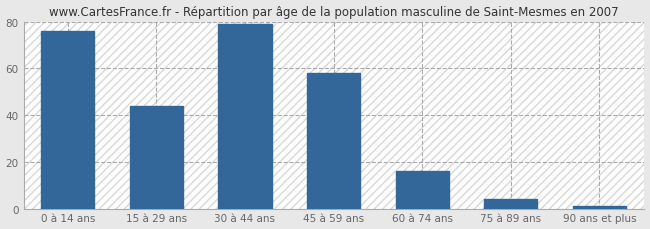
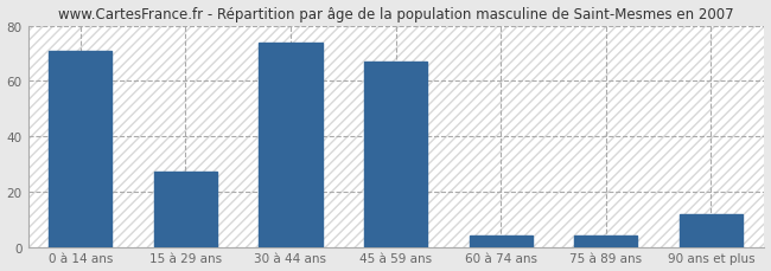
0 à 14 ans: 76 -> 71
15 à 29 ans: 44 -> 27
30 à 44 ans: 79 -> 74
45 à 59 ans: 58 -> 67
60 à 74 ans: 16 -> 4
90 ans et plus: 1 -> 12
